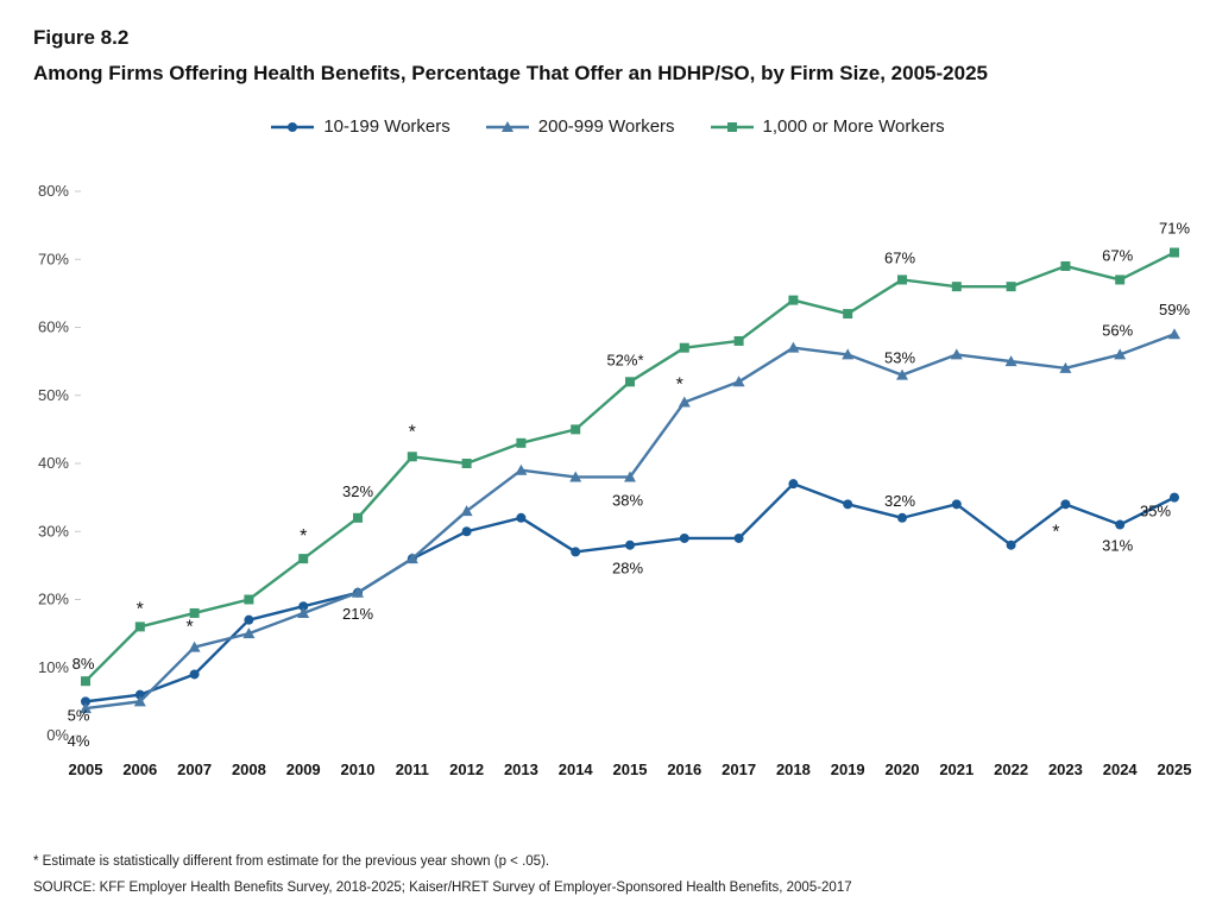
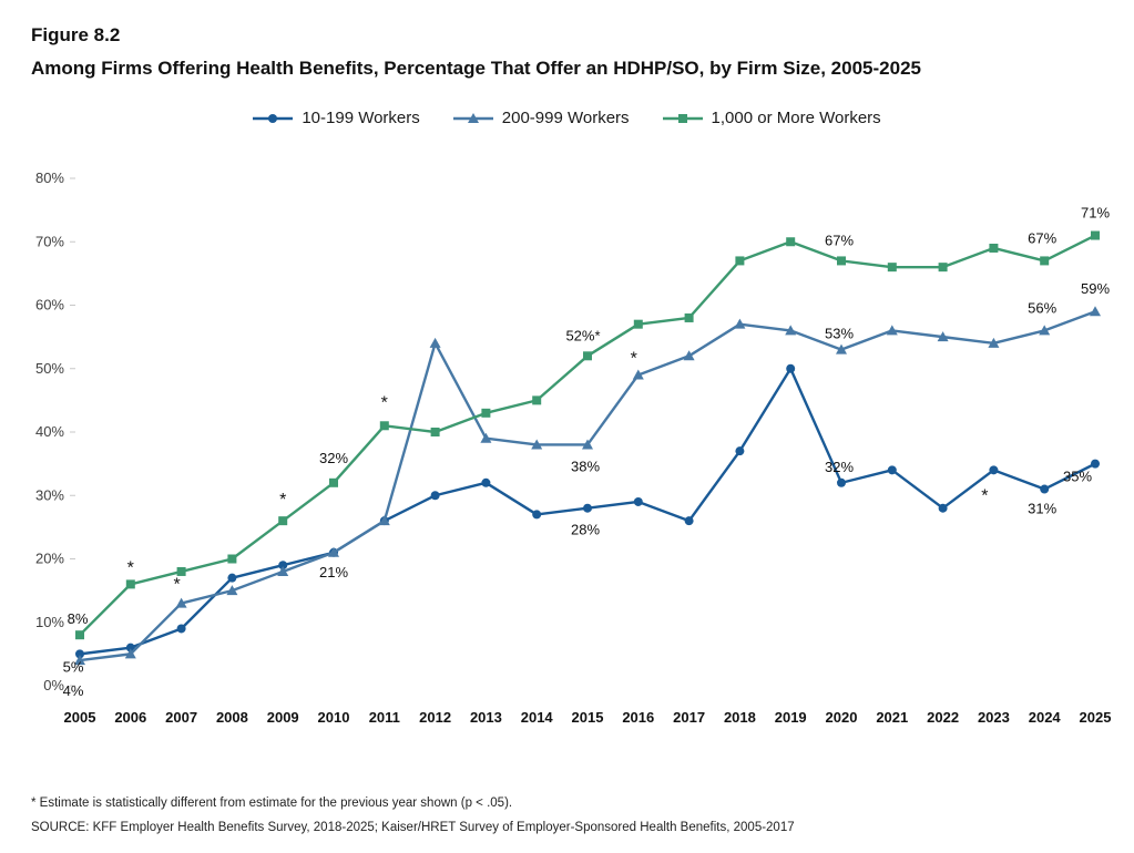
200-999 Workers/2012: 33% -> 54%
10-199 Workers/2017: 29% -> 26%
1,000 or More Workers/2018: 64% -> 67%
10-199 Workers/2019: 34% -> 50%
1,000 or More Workers/2019: 62% -> 70%
